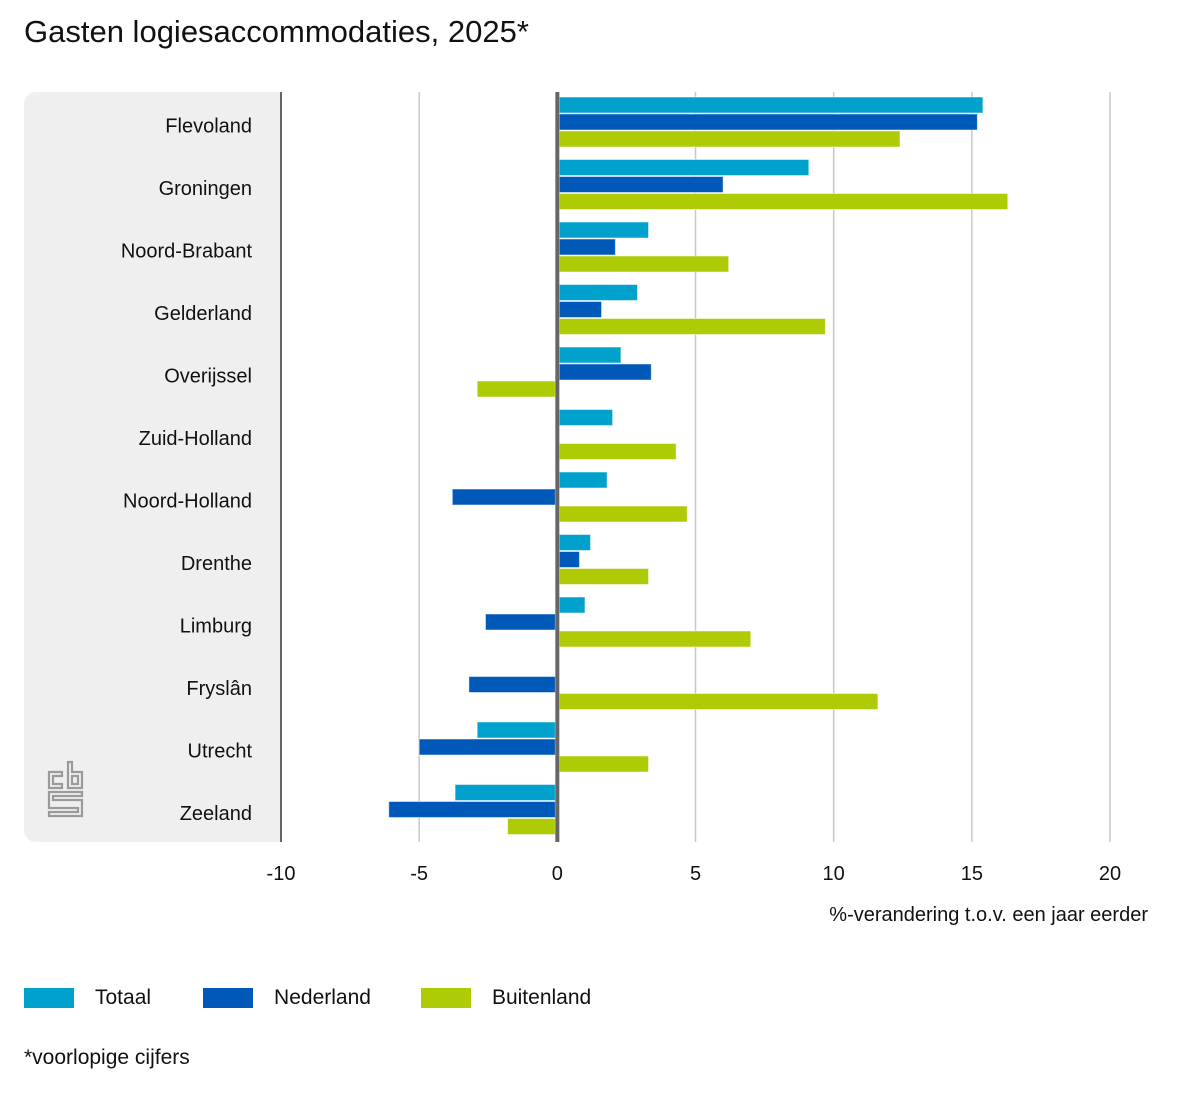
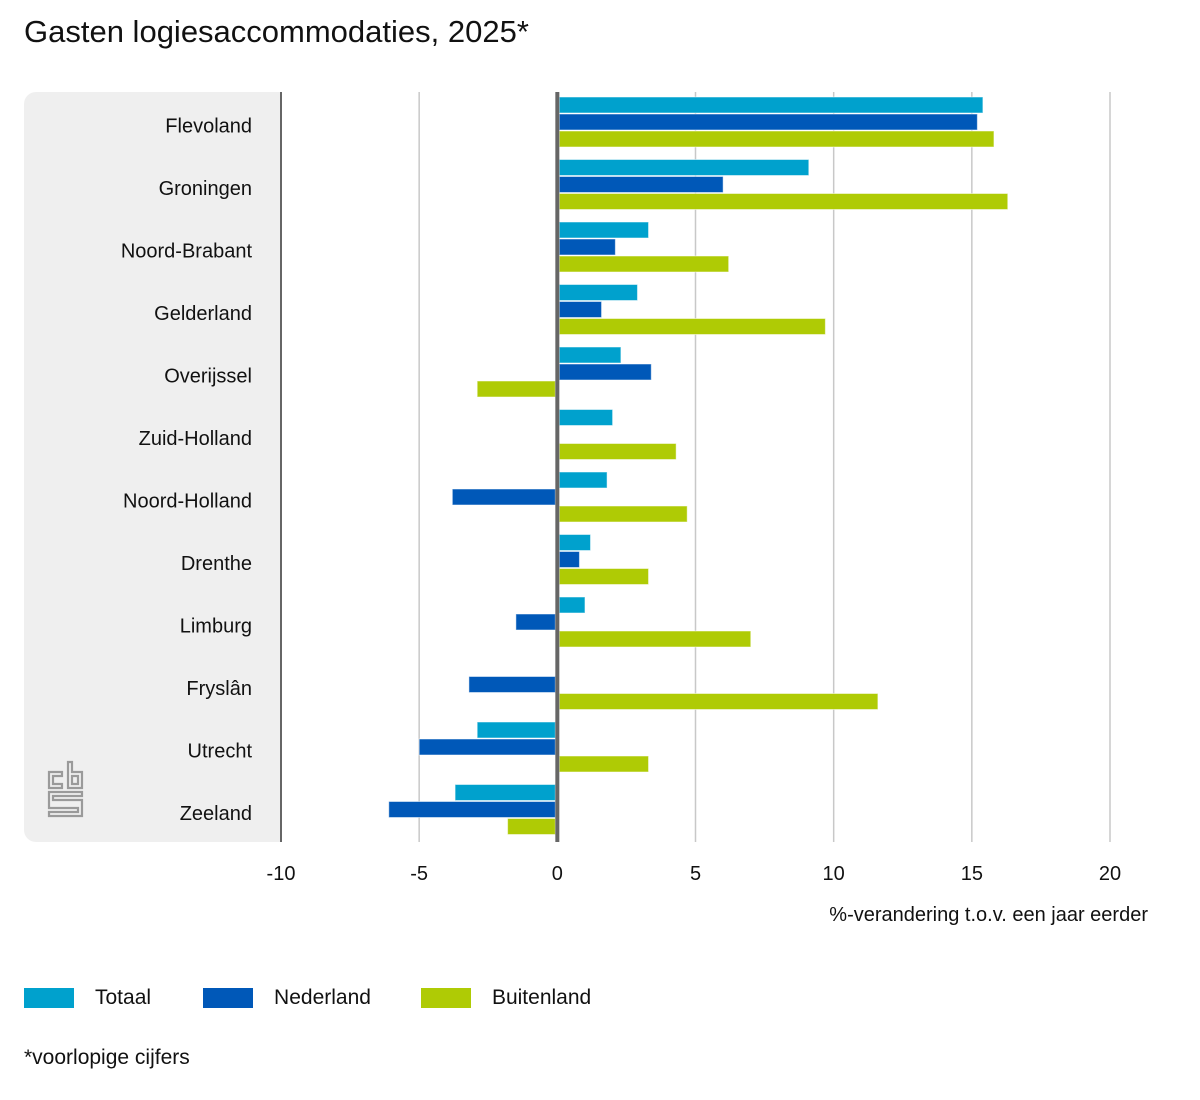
Buitenland/Flevoland: 12.4 -> 15.8
Nederland/Limburg: -2.6 -> -1.5
